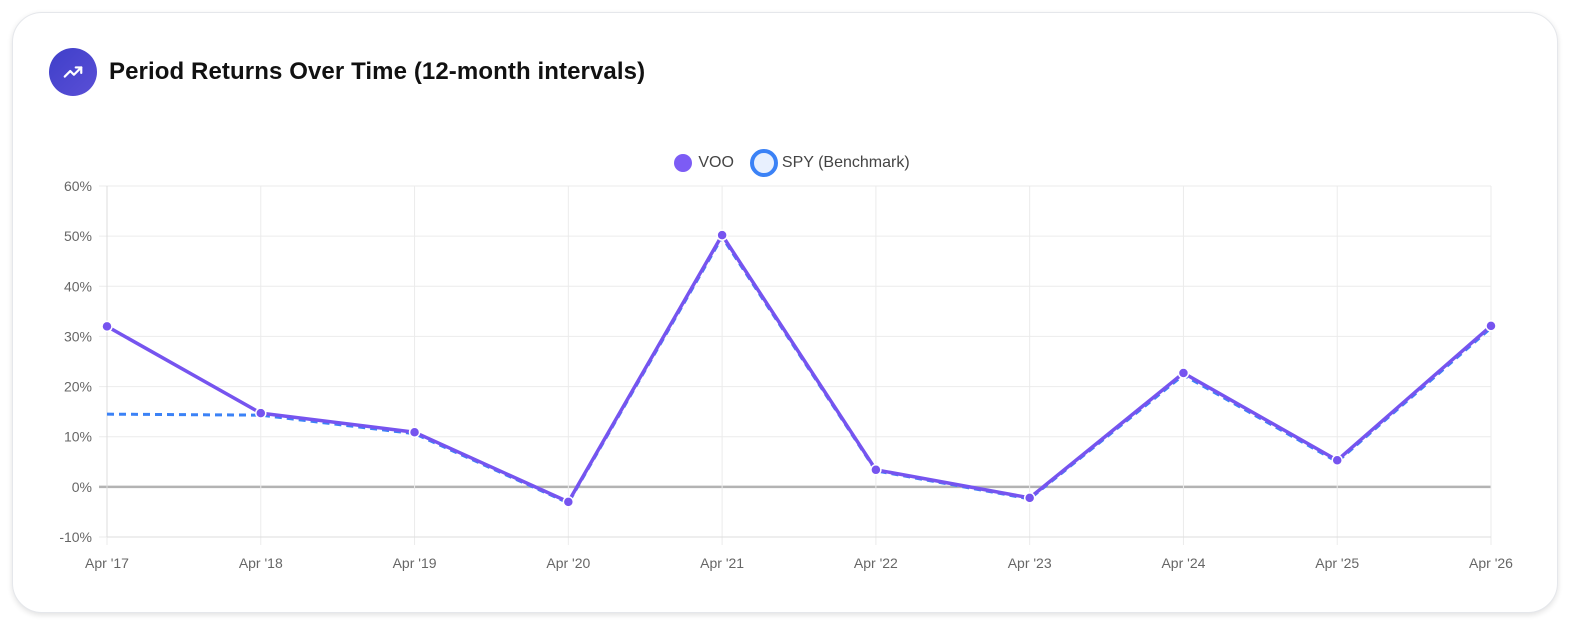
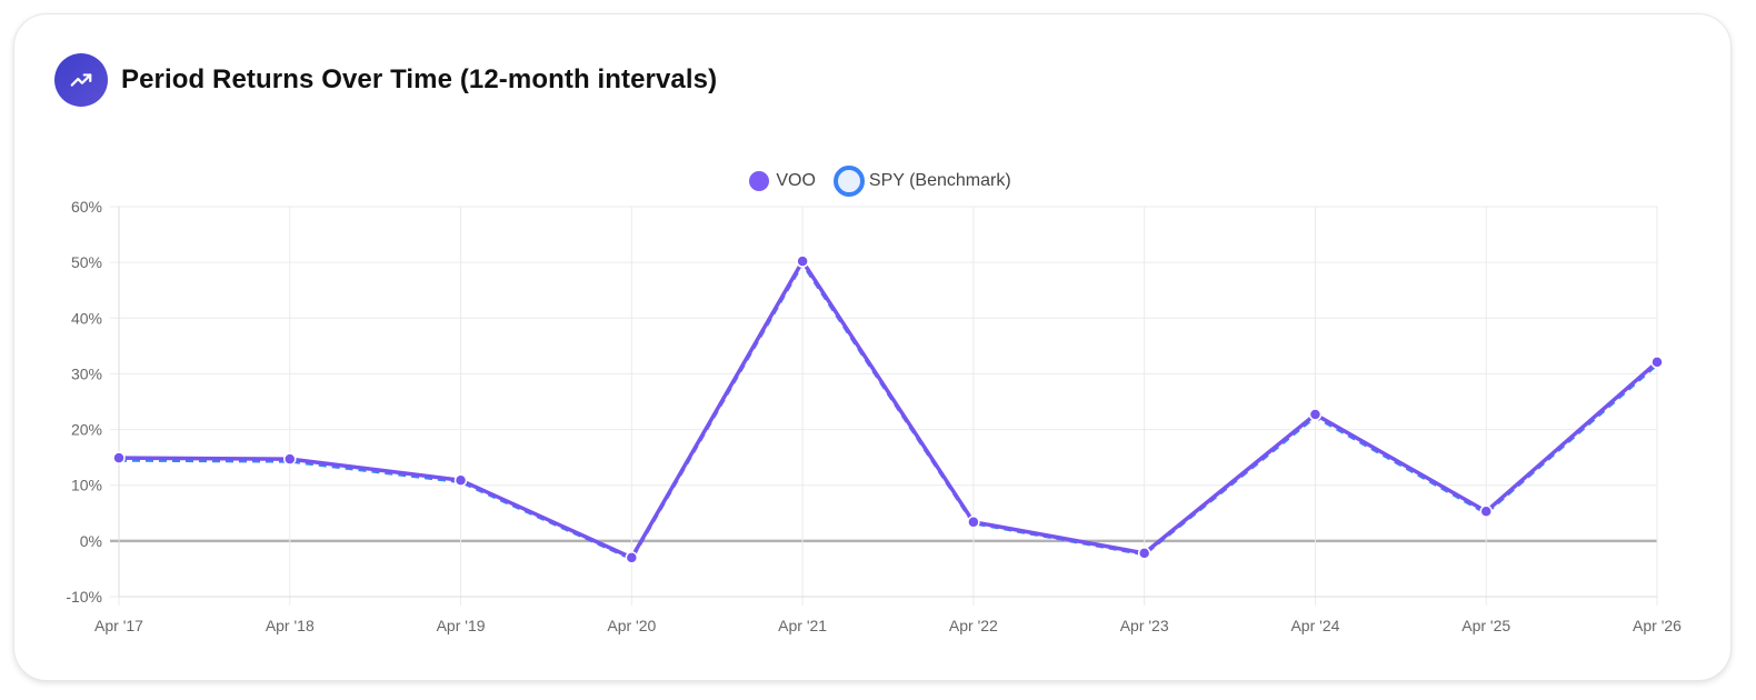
VOO/Apr '17: 32% -> 15%
